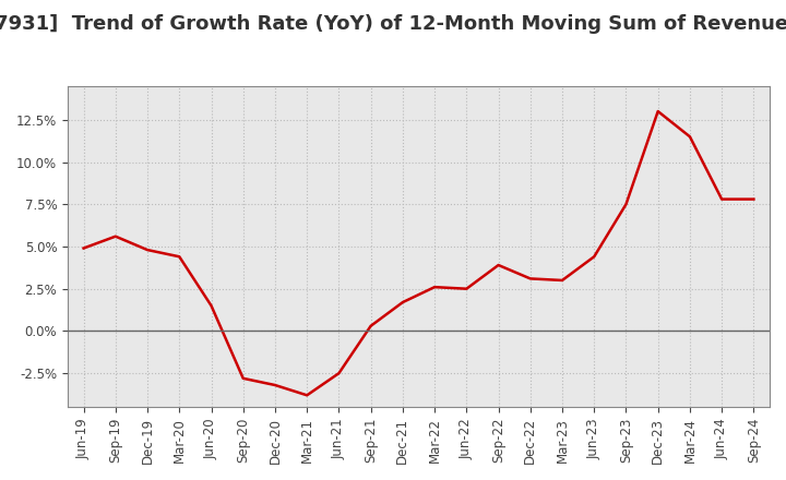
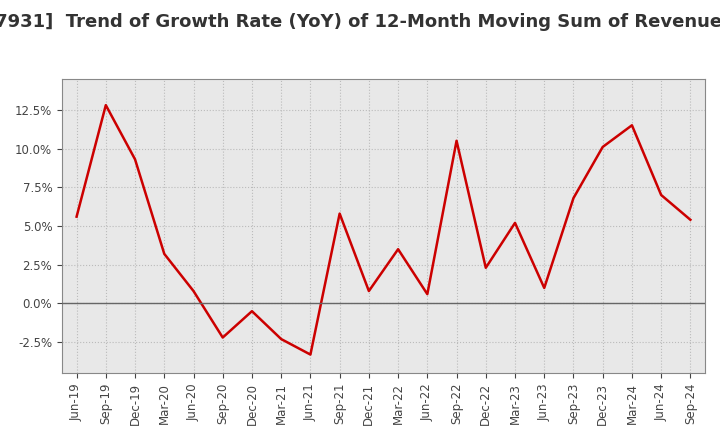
Jun-19: 4.9% -> 5.6%
Sep-19: 5.6% -> 12.8%
Dec-19: 4.8% -> 9.3%
Mar-20: 4.4% -> 3.2%
Jun-20: 1.5% -> 0.8%
Sep-20: -2.8% -> -2.2%
Dec-20: -3.2% -> -0.5%
Mar-21: -3.8% -> -2.3%
Jun-21: -2.5% -> -3.3%
Sep-21: 0.3% -> 5.8%
Dec-21: 1.7% -> 0.8%
Mar-22: 2.6% -> 3.5%
Jun-22: 2.5% -> 0.6%
Sep-22: 3.9% -> 10.5%
Dec-22: 3.1% -> 2.3%
Mar-23: 3.0% -> 5.2%
Jun-23: 4.4% -> 1.0%
Sep-23: 7.5% -> 6.8%
Dec-23: 13.0% -> 10.1%
Jun-24: 7.8% -> 7.0%
Sep-24: 7.8% -> 5.4%
